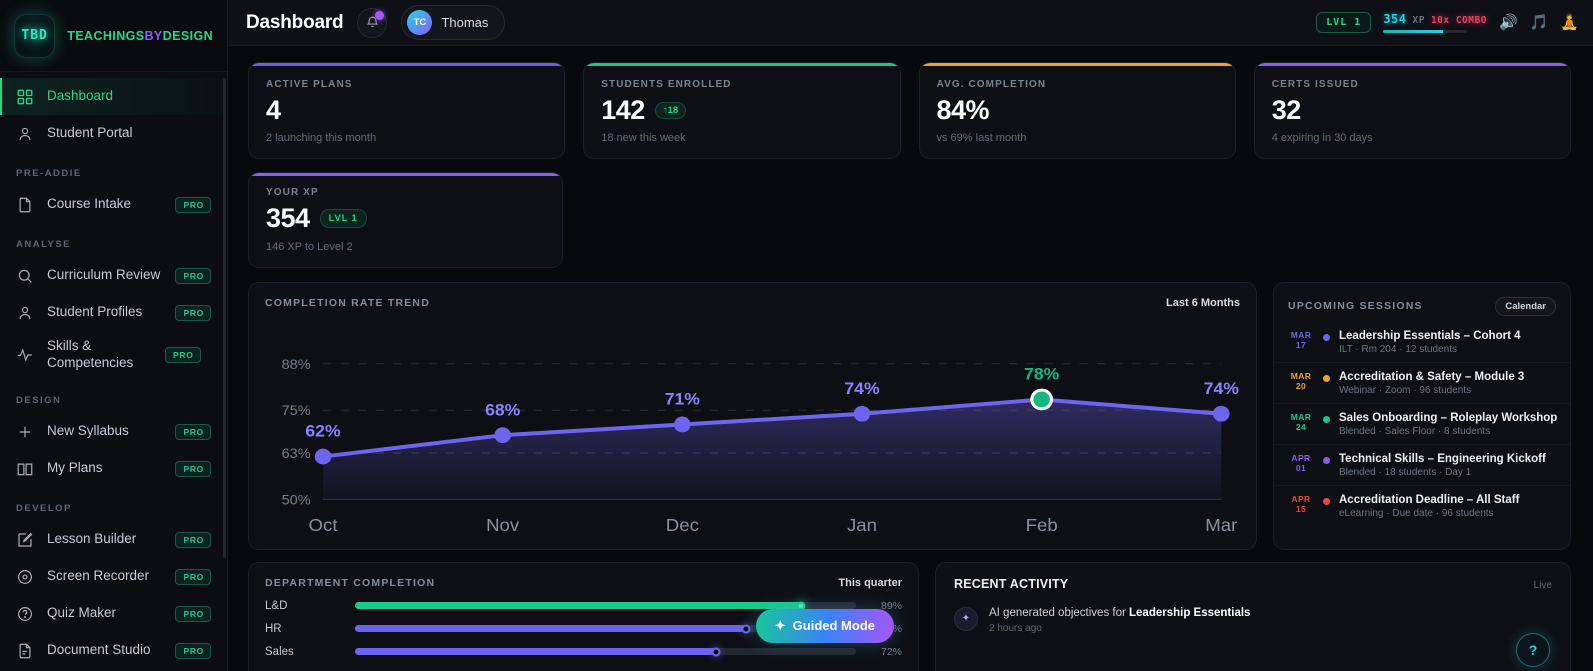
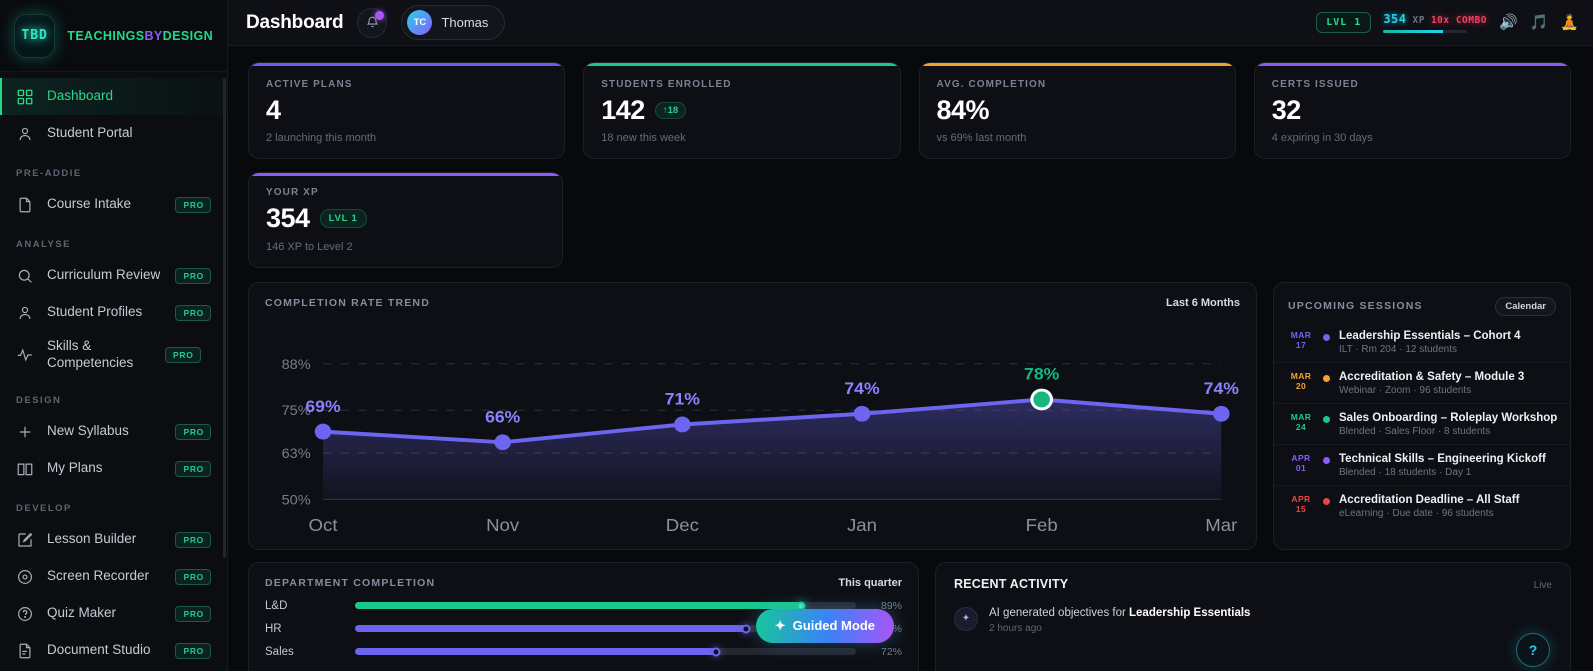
Oct: 62% -> 69%
Nov: 68% -> 66%
